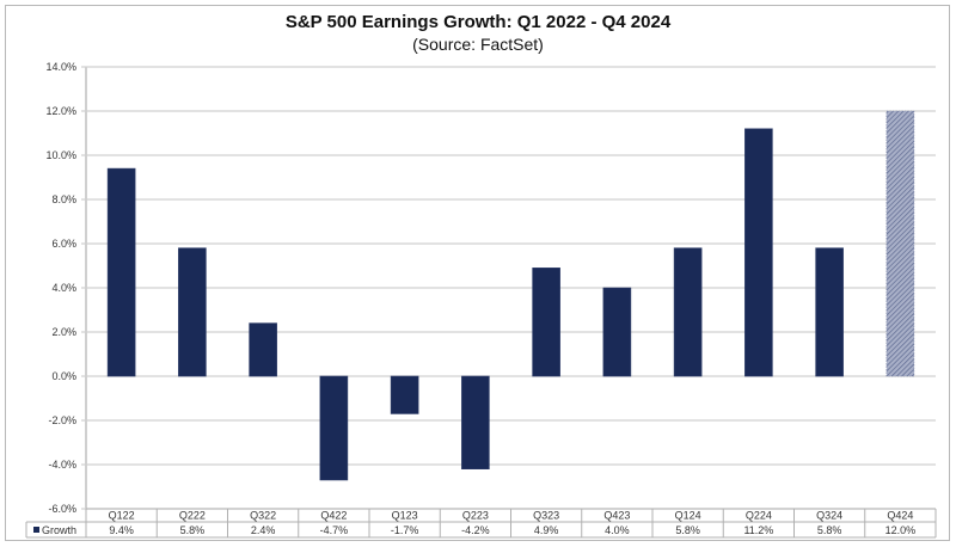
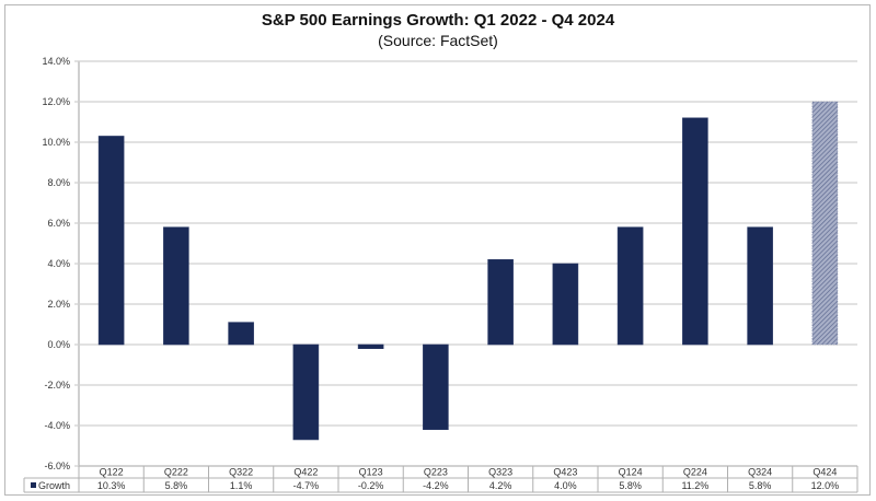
Q122: 9.4% -> 10.3%
Q322: 2.4% -> 1.1%
Q123: -1.7% -> -0.2%
Q323: 4.9% -> 4.2%
